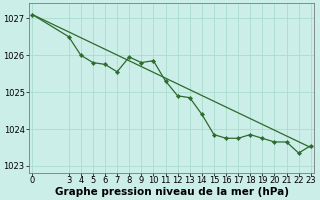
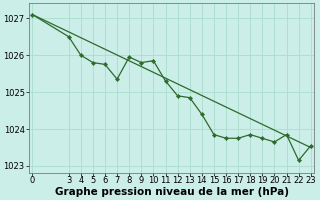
7: 1025.55 -> 1025.35
21: 1023.65 -> 1023.85
22: 1023.35 -> 1023.15
